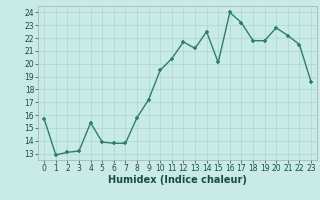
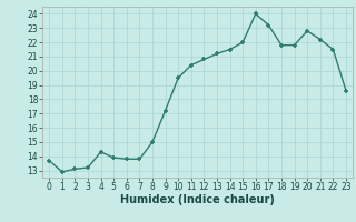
0: 15.7 -> 13.7
4: 15.4 -> 14.3
8: 15.8 -> 15.0
12: 21.7 -> 20.8
14: 22.5 -> 21.5
15: 20.1 -> 22.0
